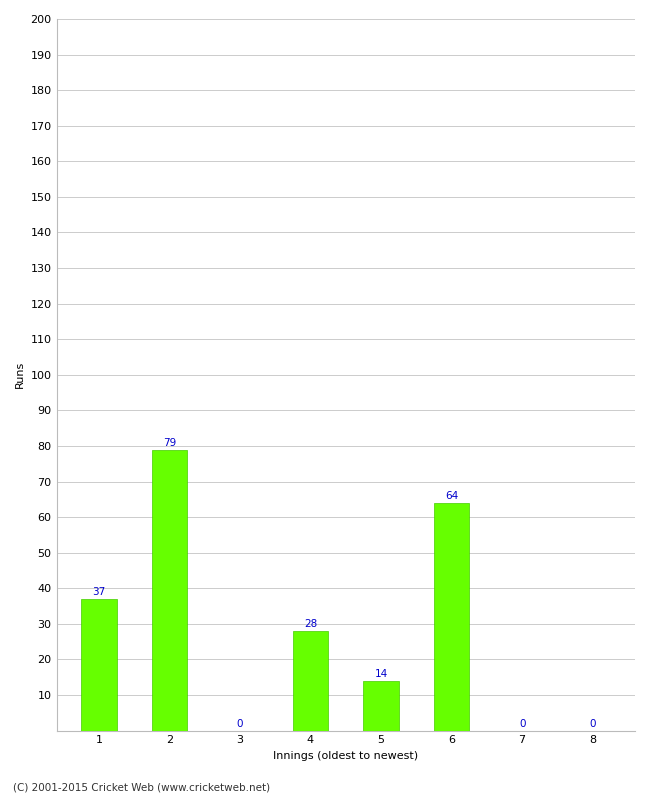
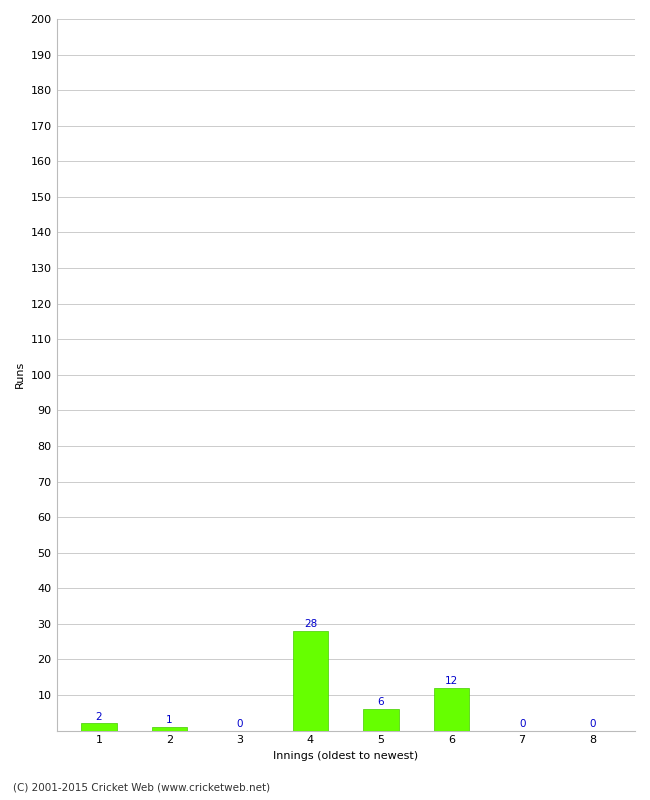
1: 37 -> 2
2: 79 -> 1
5: 14 -> 6
6: 64 -> 12
